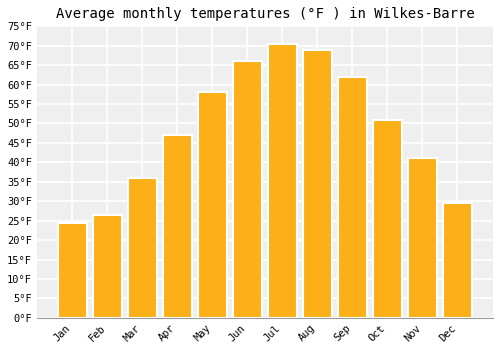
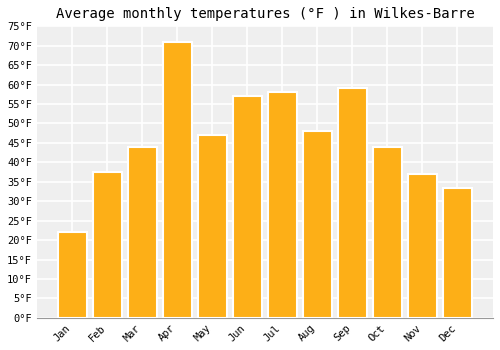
Jan: 24.5°F -> 22.0°F
Feb: 26.5°F -> 37.5°F
Mar: 36.0°F -> 44.0°F
Apr: 47.0°F -> 71.0°F
May: 58.0°F -> 47.0°F
Jun: 66.0°F -> 57.0°F
Jul: 70.5°F -> 58.0°F
Aug: 69.0°F -> 48.0°F
Sep: 62.0°F -> 59.0°F
Oct: 51.0°F -> 44.0°F
Nov: 41.0°F -> 37.0°F
Dec: 29.5°F -> 33.5°F
